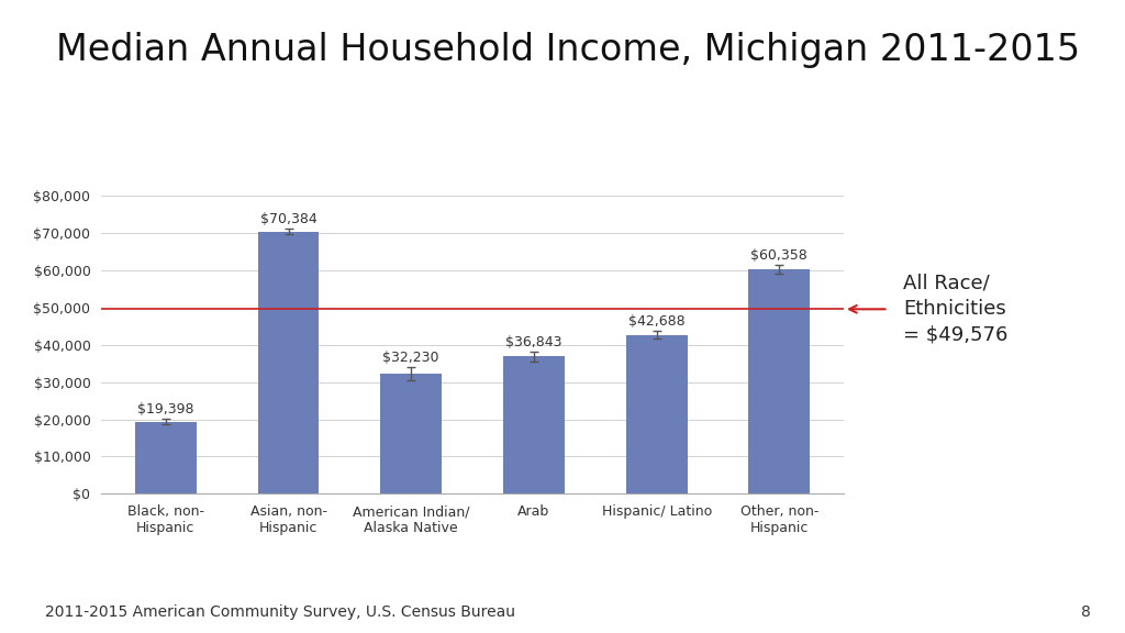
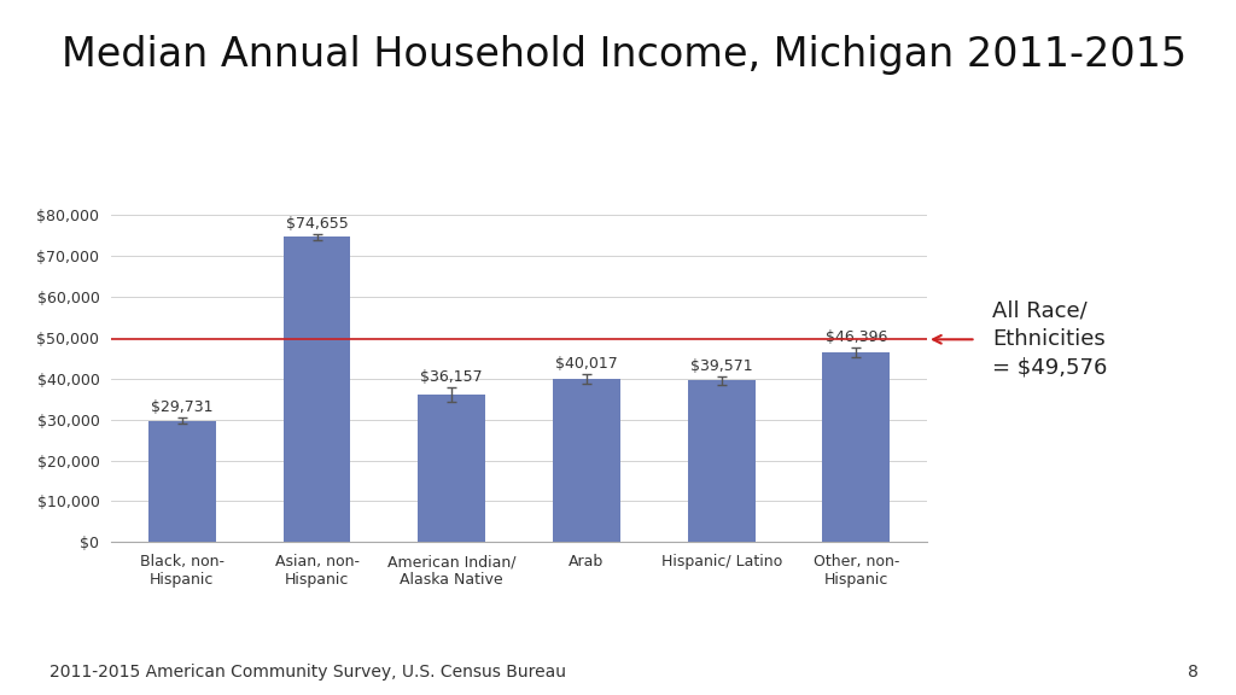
Black, non- Hispanic: $19,398 -> $29,731
Asian, non- Hispanic: $70,384 -> $74,655
American Indian/ Alaska Native: $32,230 -> $36,157
Arab: $36,843 -> $40,017
Hispanic/ Latino: $42,688 -> $39,571
Other, non- Hispanic: $60,358 -> $46,396
